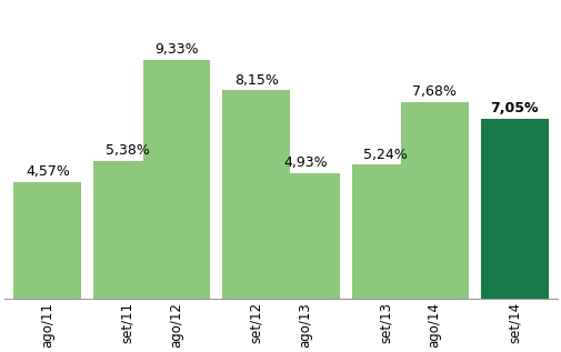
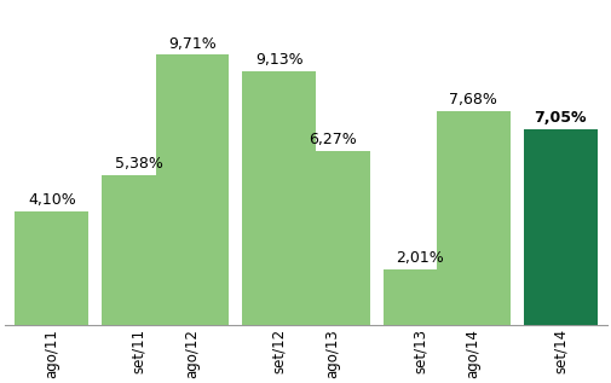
ago/11: 4,57% -> 4,10%
ago/12: 9,33% -> 9,71%
set/12: 8,15% -> 9,13%
ago/13: 4,93% -> 6,27%
set/13: 5,24% -> 2,01%
